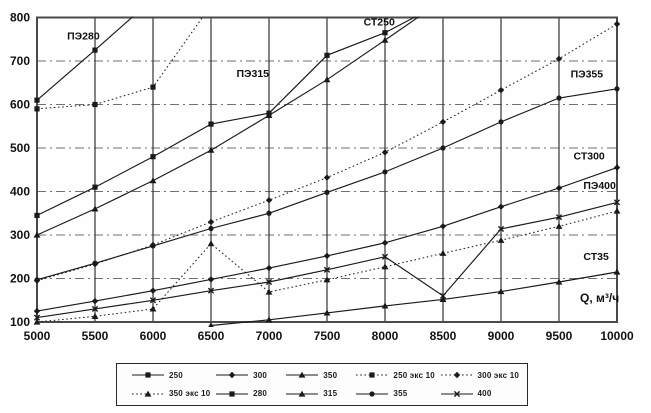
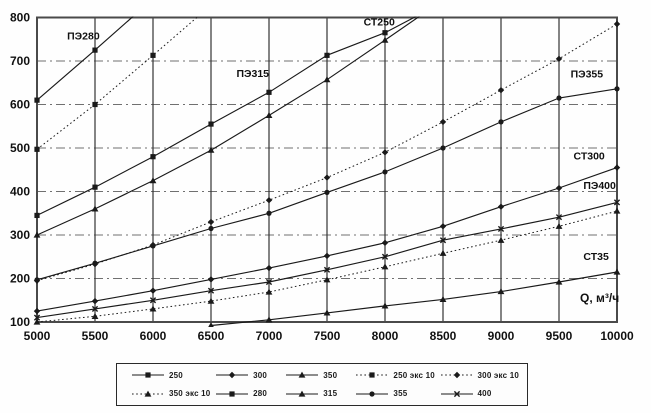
250 экс 10/5000: 590 -> 500
250 экс 10/6000: 640 -> 710
350 экс 10/6500: 280 -> 150
250/7000: 580 -> 630
400/8500: 160 -> 290
